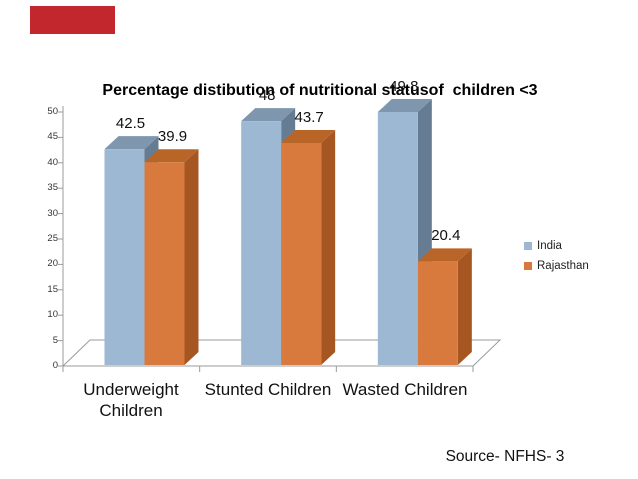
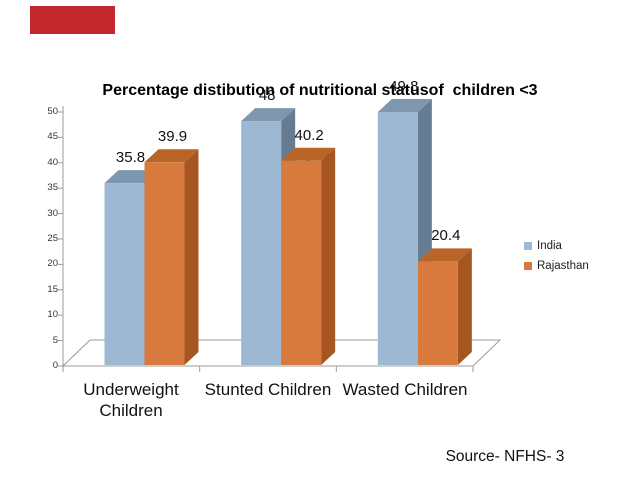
India/Underweight Children: 42.5 -> 35.8
Rajasthan/Stunted Children: 43.7 -> 40.2
